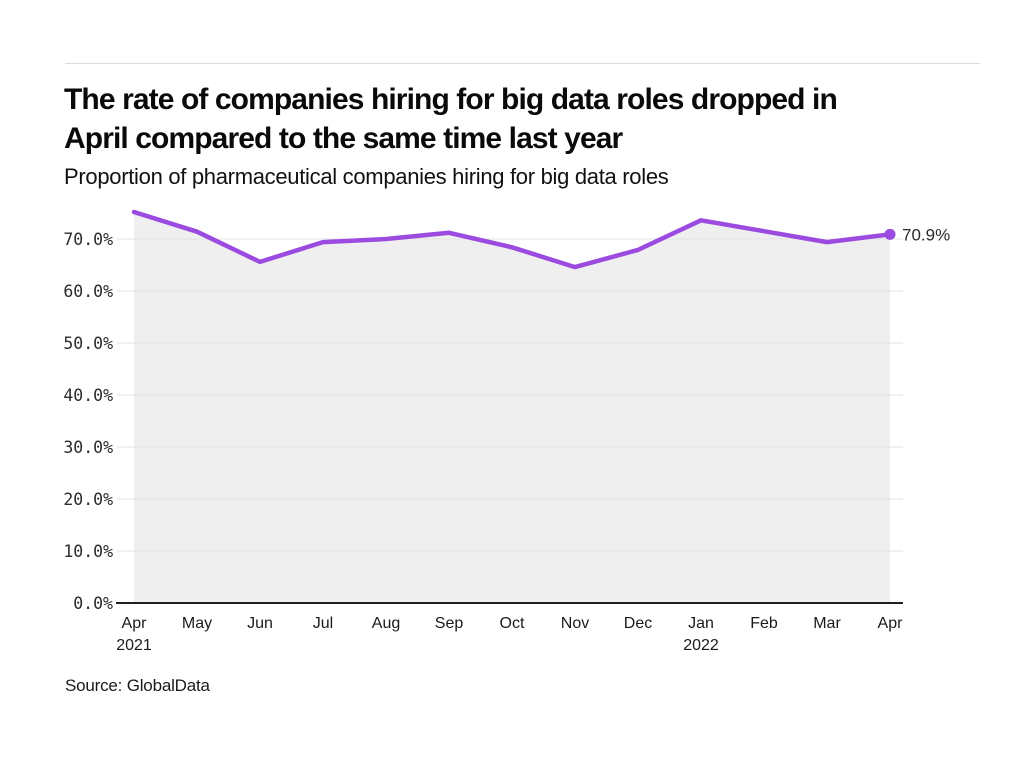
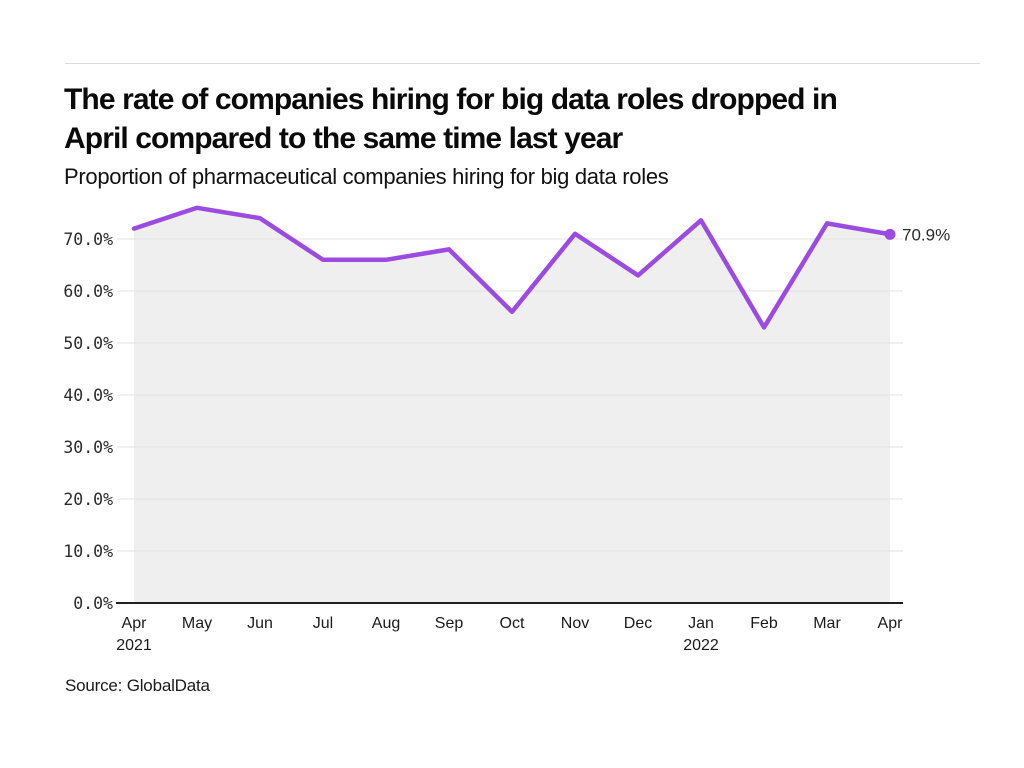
Apr 2021: 75% -> 72%
May: 71% -> 76%
Jun: 66% -> 74%
Jul: 69% -> 66%
Aug: 70% -> 66%
Sep: 71% -> 68%
Oct: 68% -> 56%
Nov: 65% -> 71%
Dec: 68% -> 63%
Feb: 72% -> 53%
Mar: 69% -> 73%
